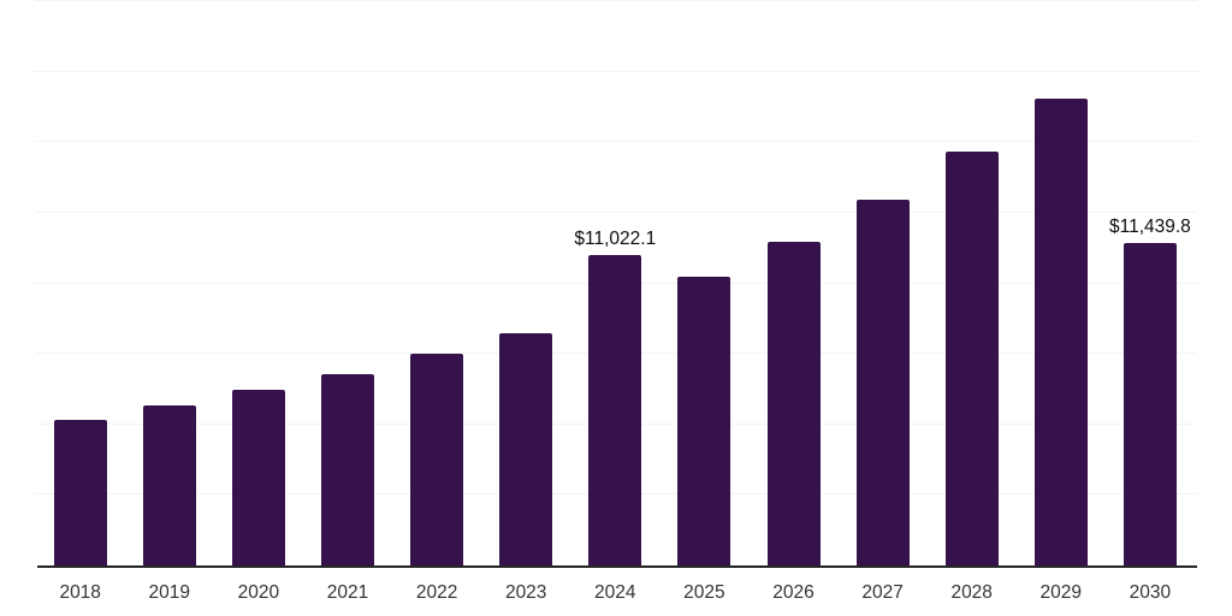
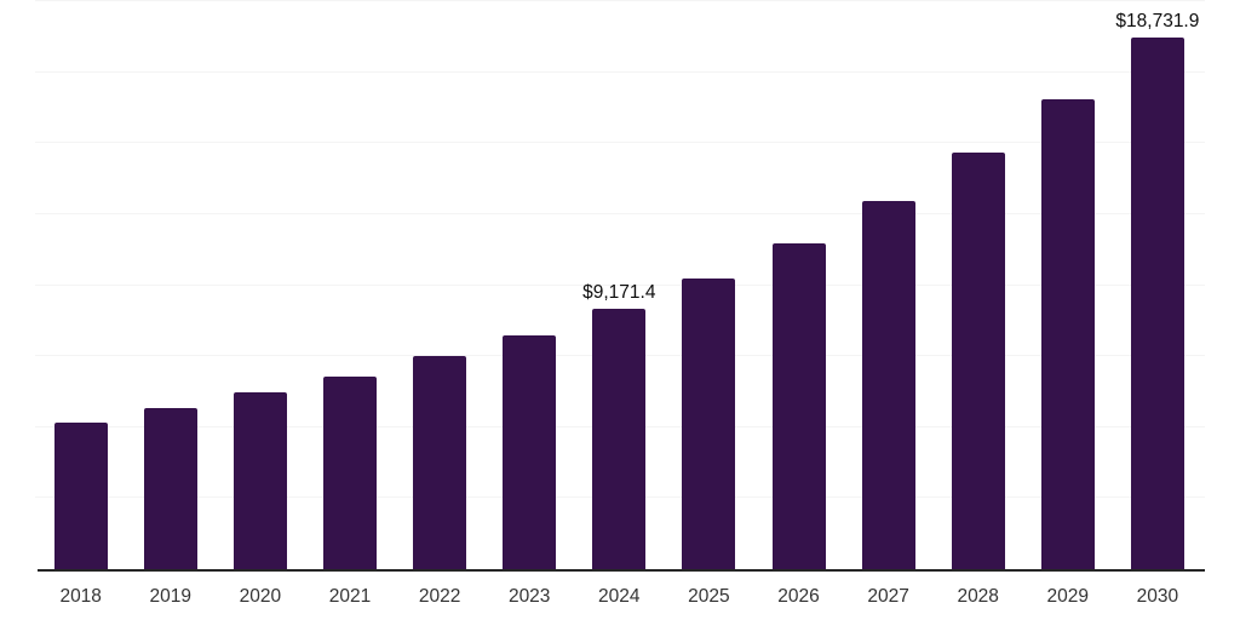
2024: $11,022.1 -> $9,171.4
2030: $11,439.8 -> $18,731.9
